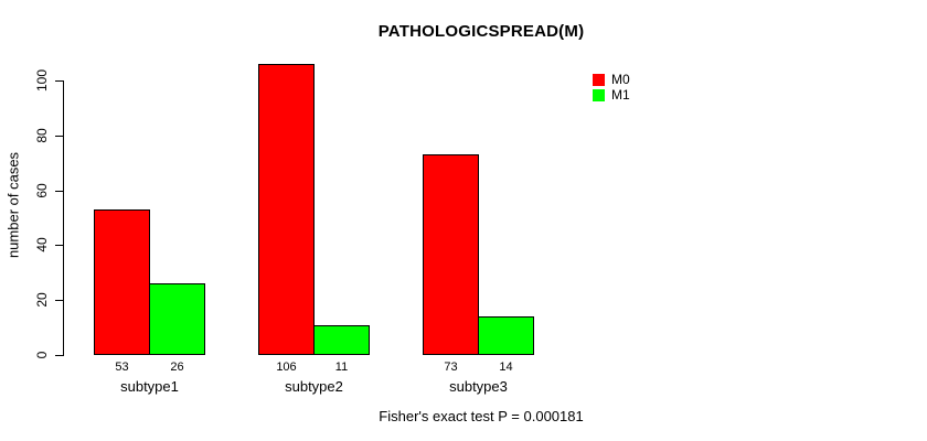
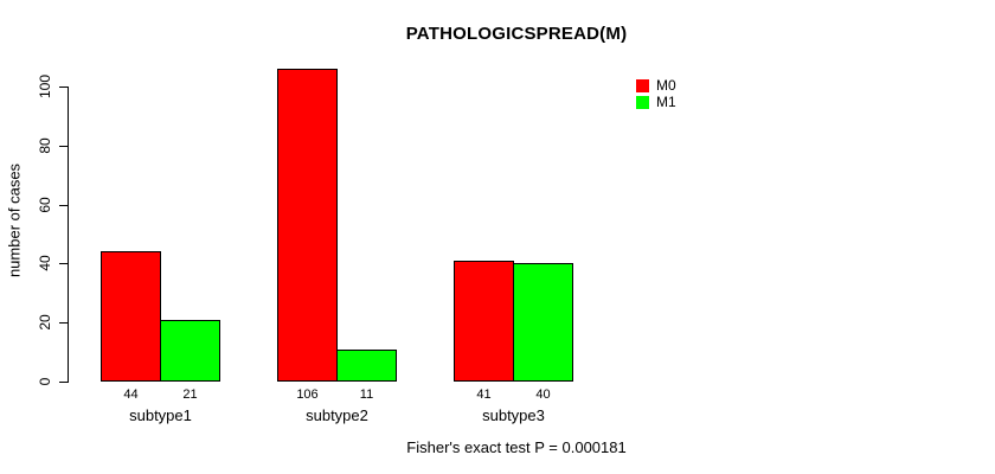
M0/subtype1: 53 -> 44
M1/subtype1: 26 -> 21
M0/subtype3: 73 -> 41
M1/subtype3: 14 -> 40
